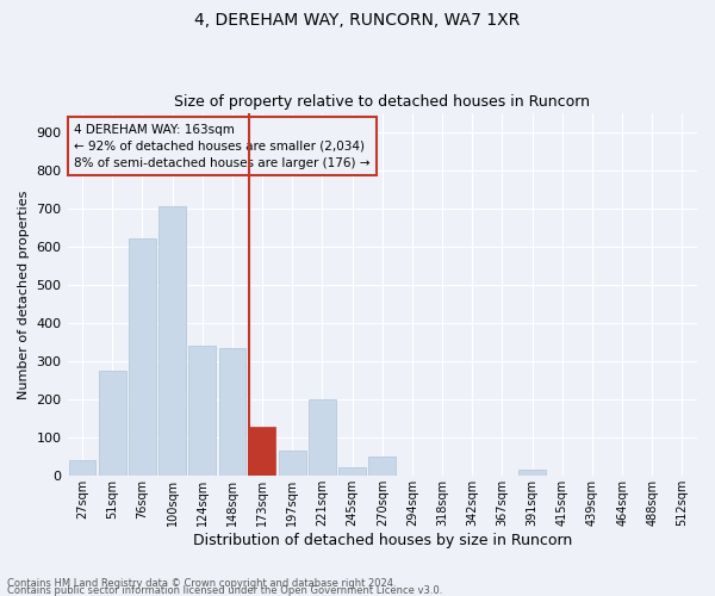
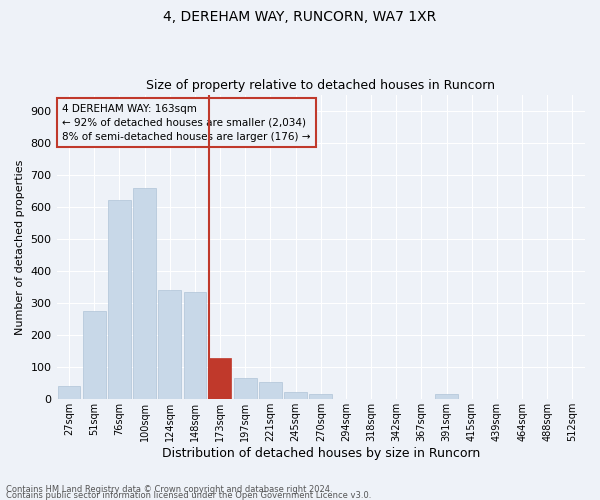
100sqm: 705 -> 660
221sqm: 200 -> 55
270sqm: 50 -> 18
